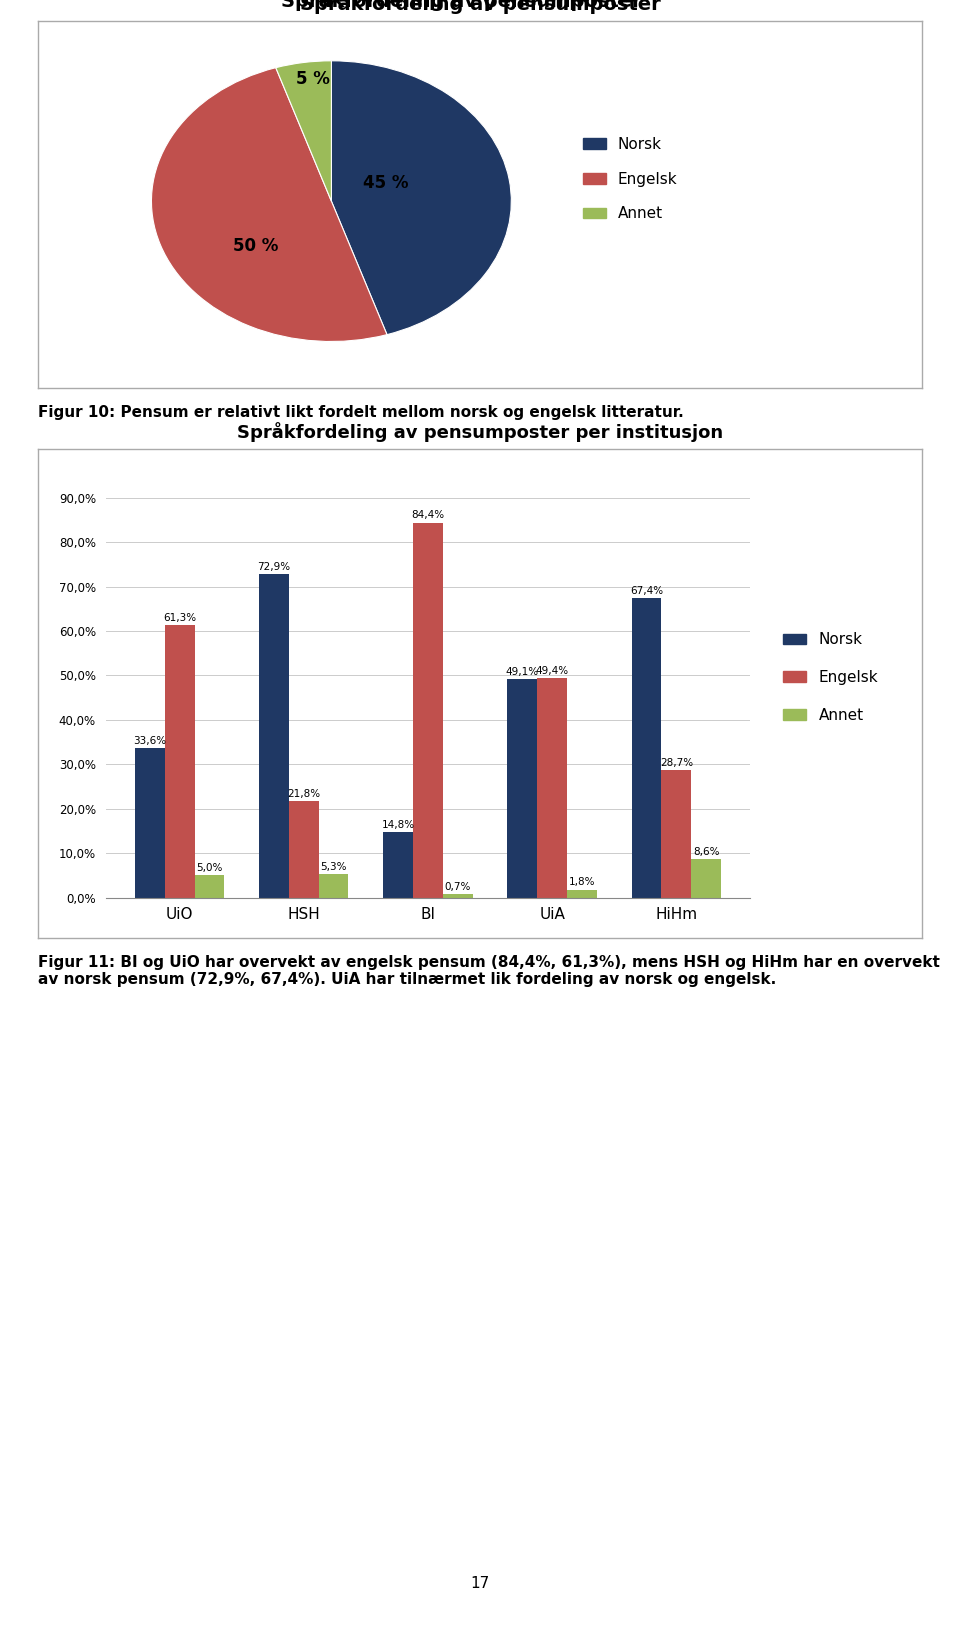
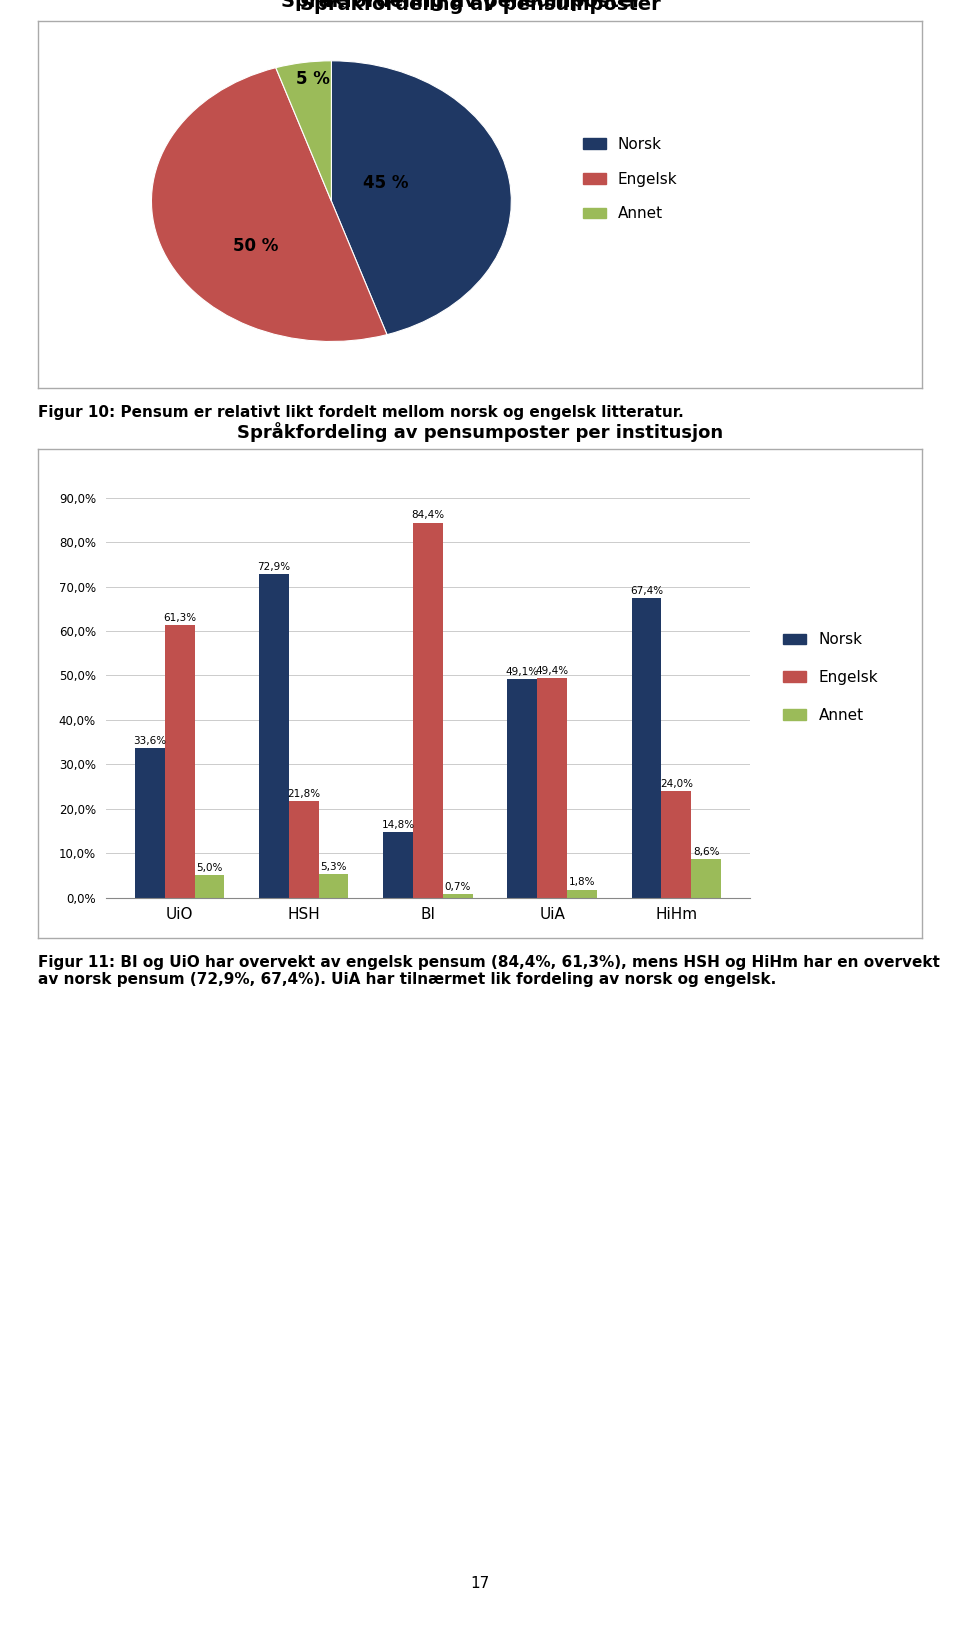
Engelsk/HiHm: 28,7% -> 24,0%
